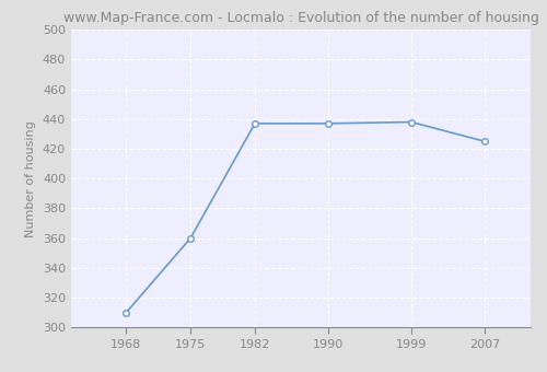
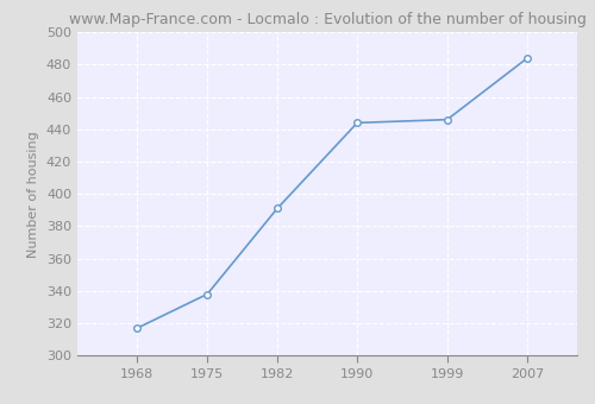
1968: 310 -> 317
1975: 360 -> 338
1982: 437 -> 391
1990: 437 -> 444
1999: 438 -> 446
2007: 425 -> 484
